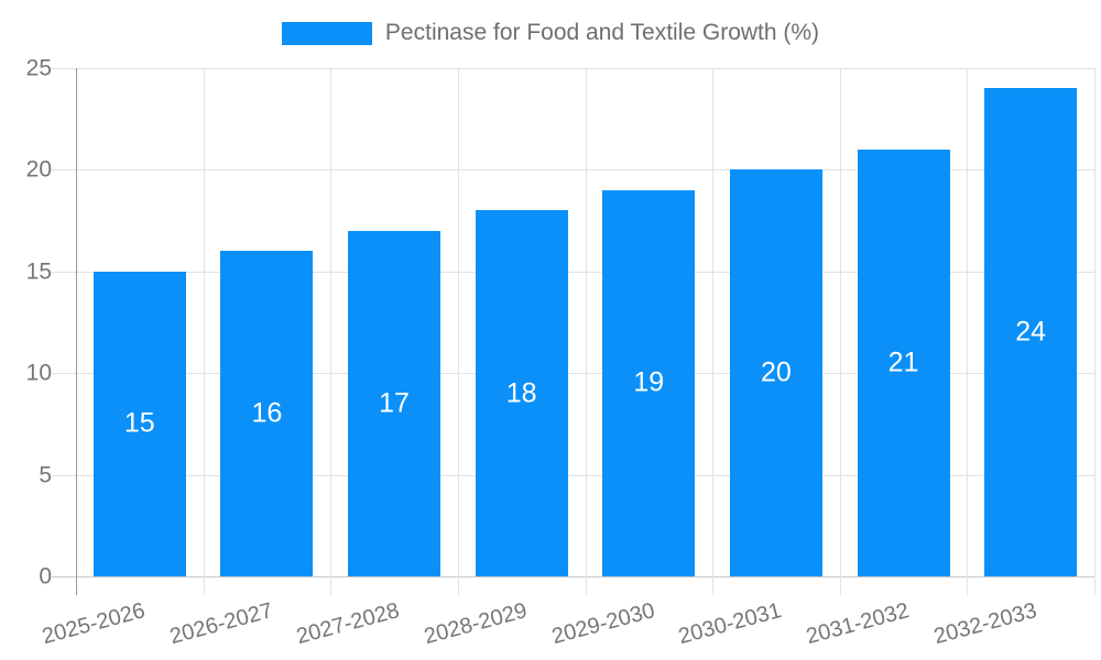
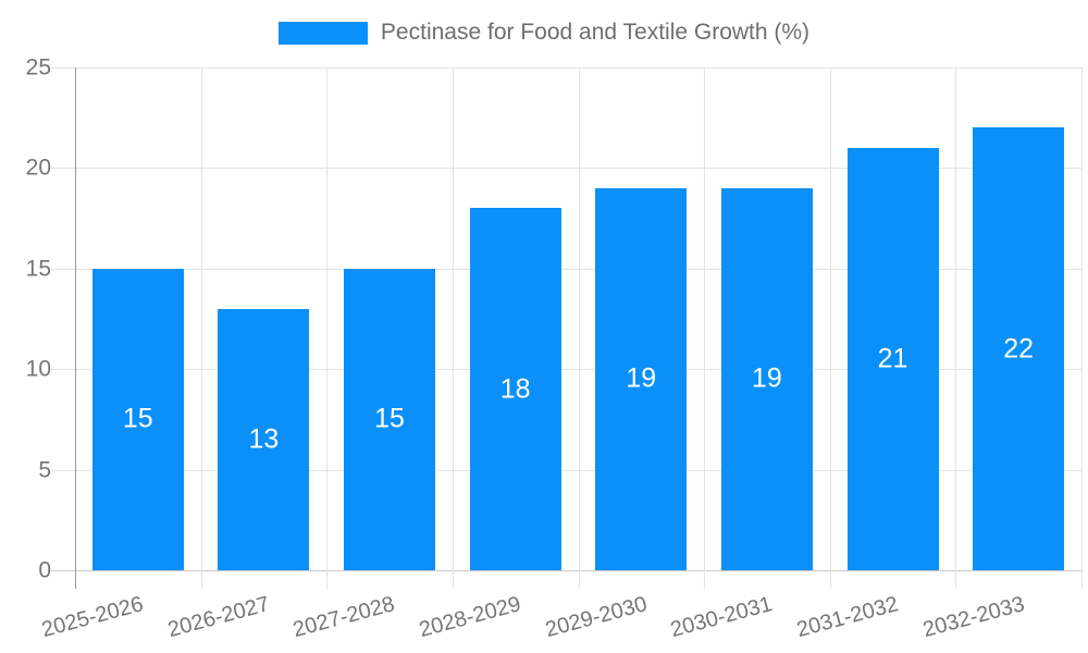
2026-2027: 16 -> 13
2027-2028: 17 -> 15
2030-2031: 20 -> 19
2032-2033: 24 -> 22
